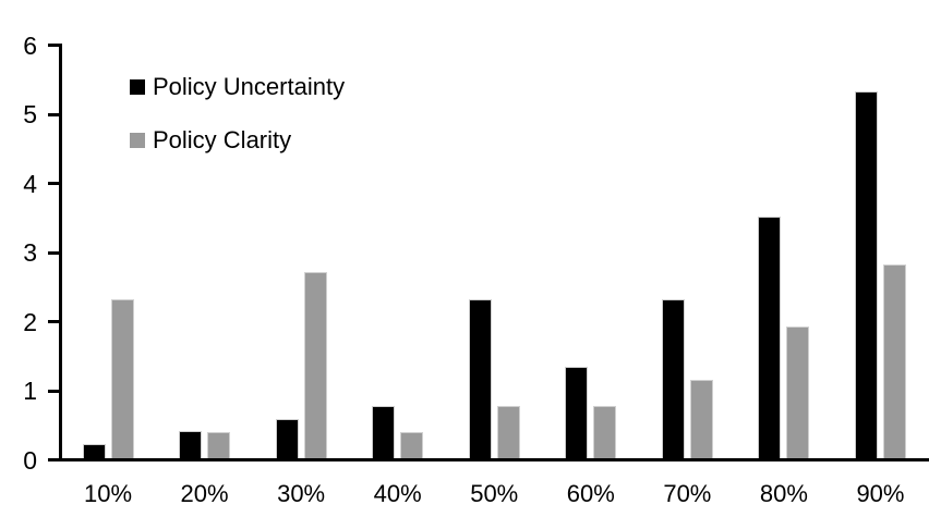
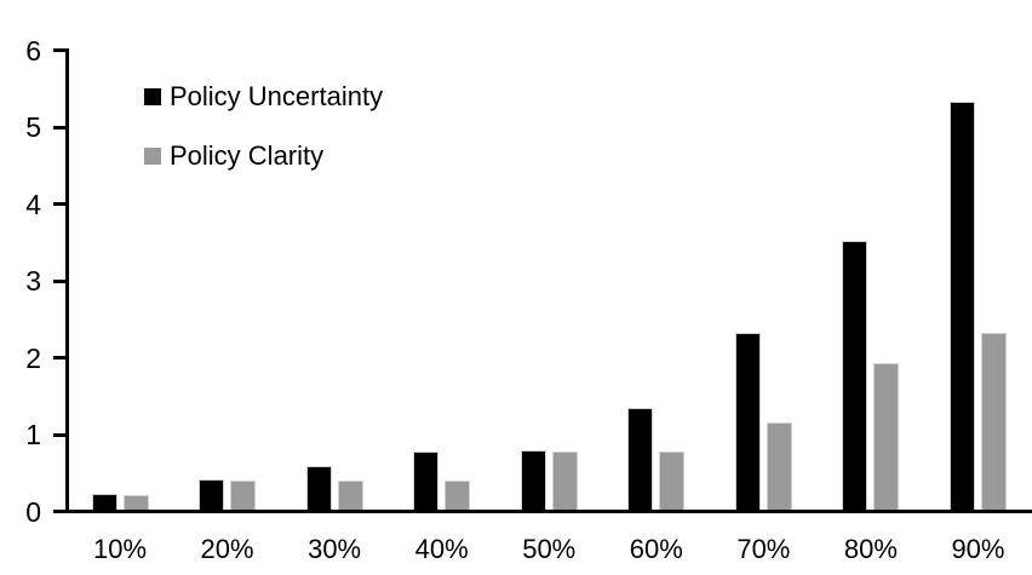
Policy Clarity/10%: 2.3 -> 0.2
Policy Clarity/30%: 2.7 -> 0.4
Policy Uncertainty/50%: 2.3 -> 0.8
Policy Clarity/90%: 2.8 -> 2.3
